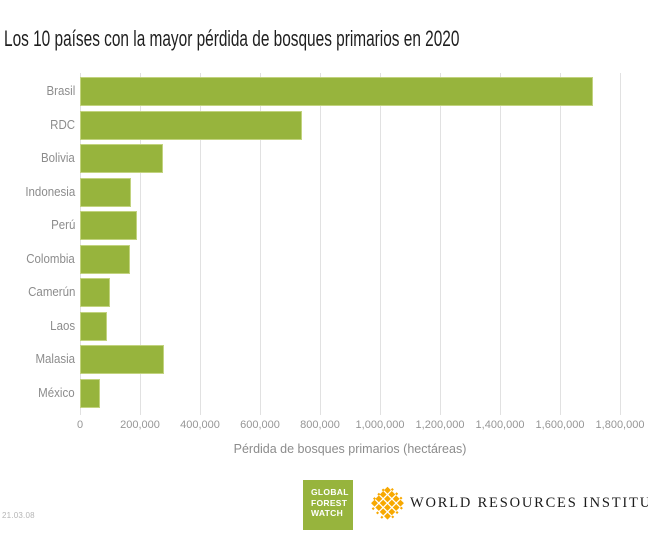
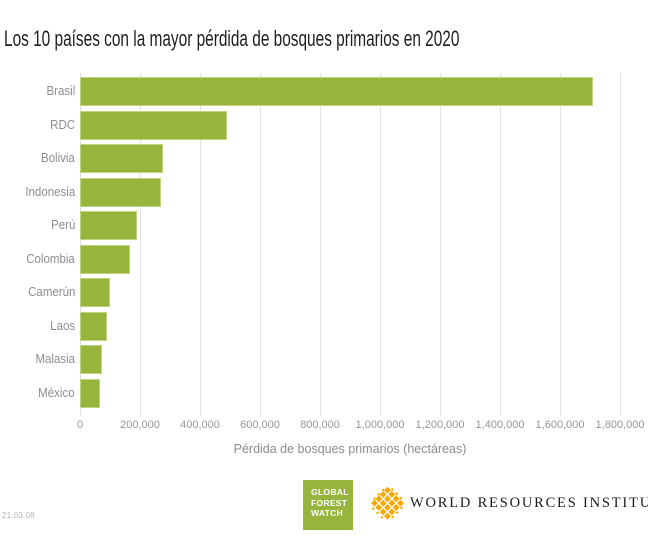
RDC: 740000 -> 490000
Indonesia: 170000 -> 270000
Malasia: 280000 -> 70000
